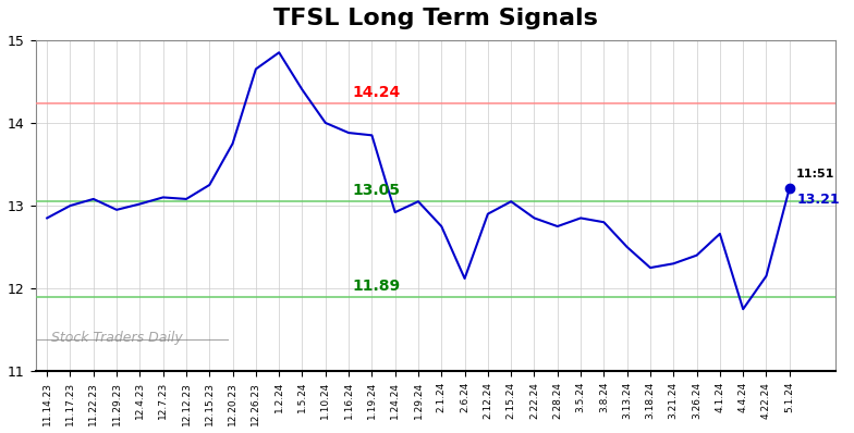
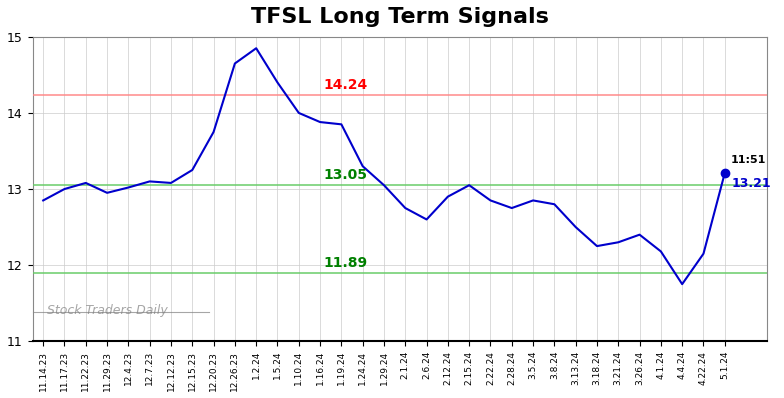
1.24.24: 12.92 -> 13.30
2.6.24: 12.12 -> 12.60
4.1.24: 12.66 -> 12.18
